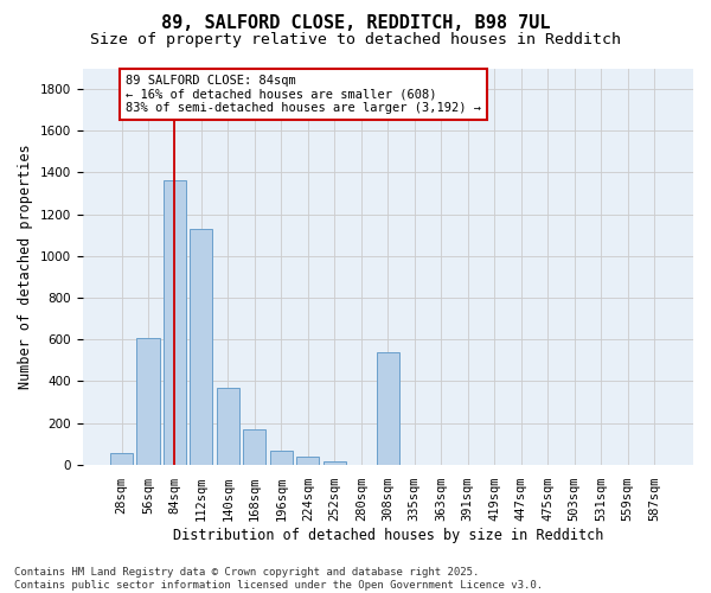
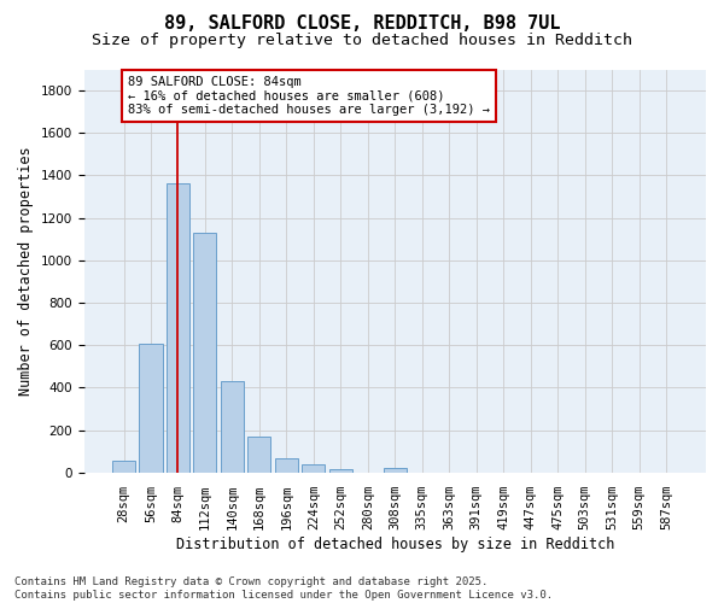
140sqm: 370 -> 430
308sqm: 540 -> 20
